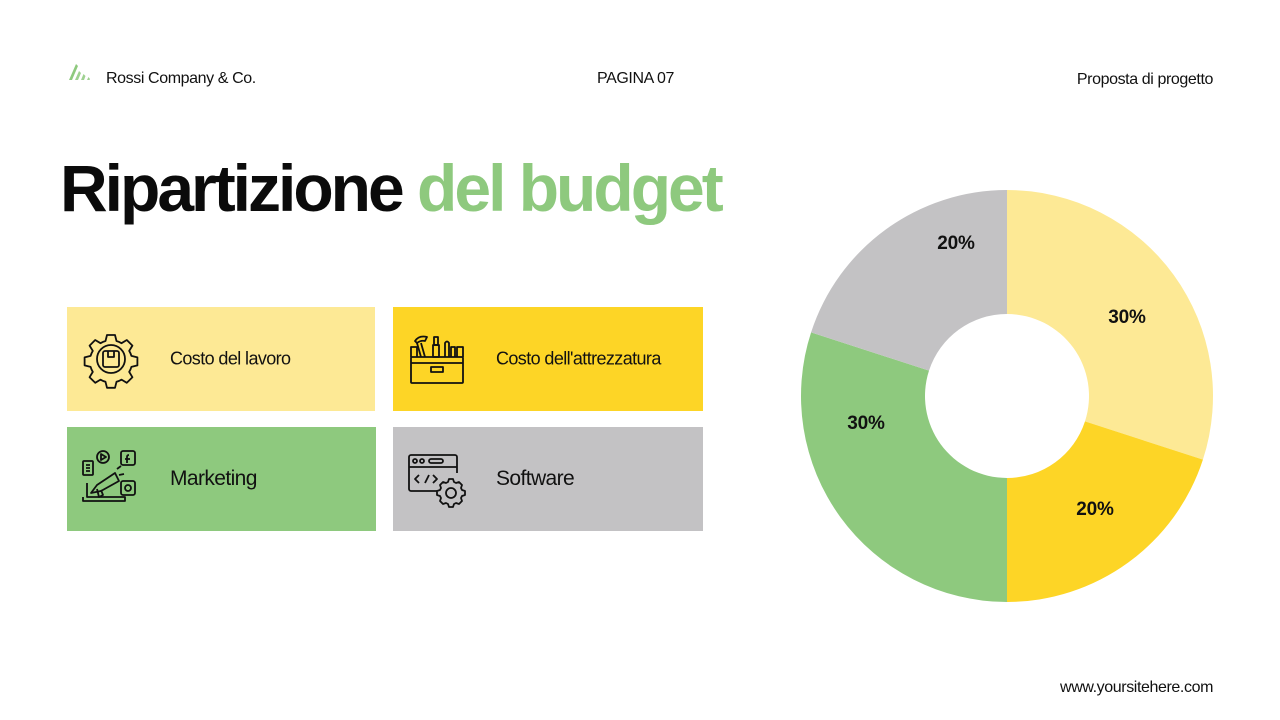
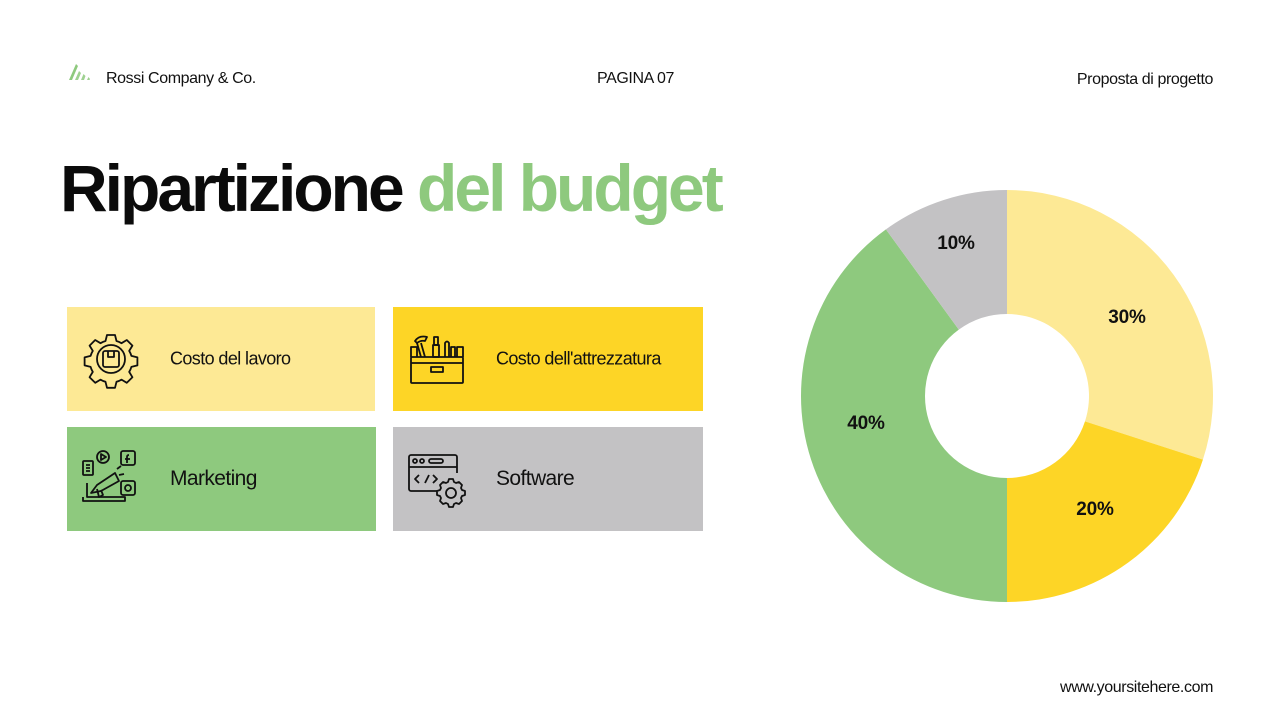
Marketing: 30% -> 40%
Software: 20% -> 10%
